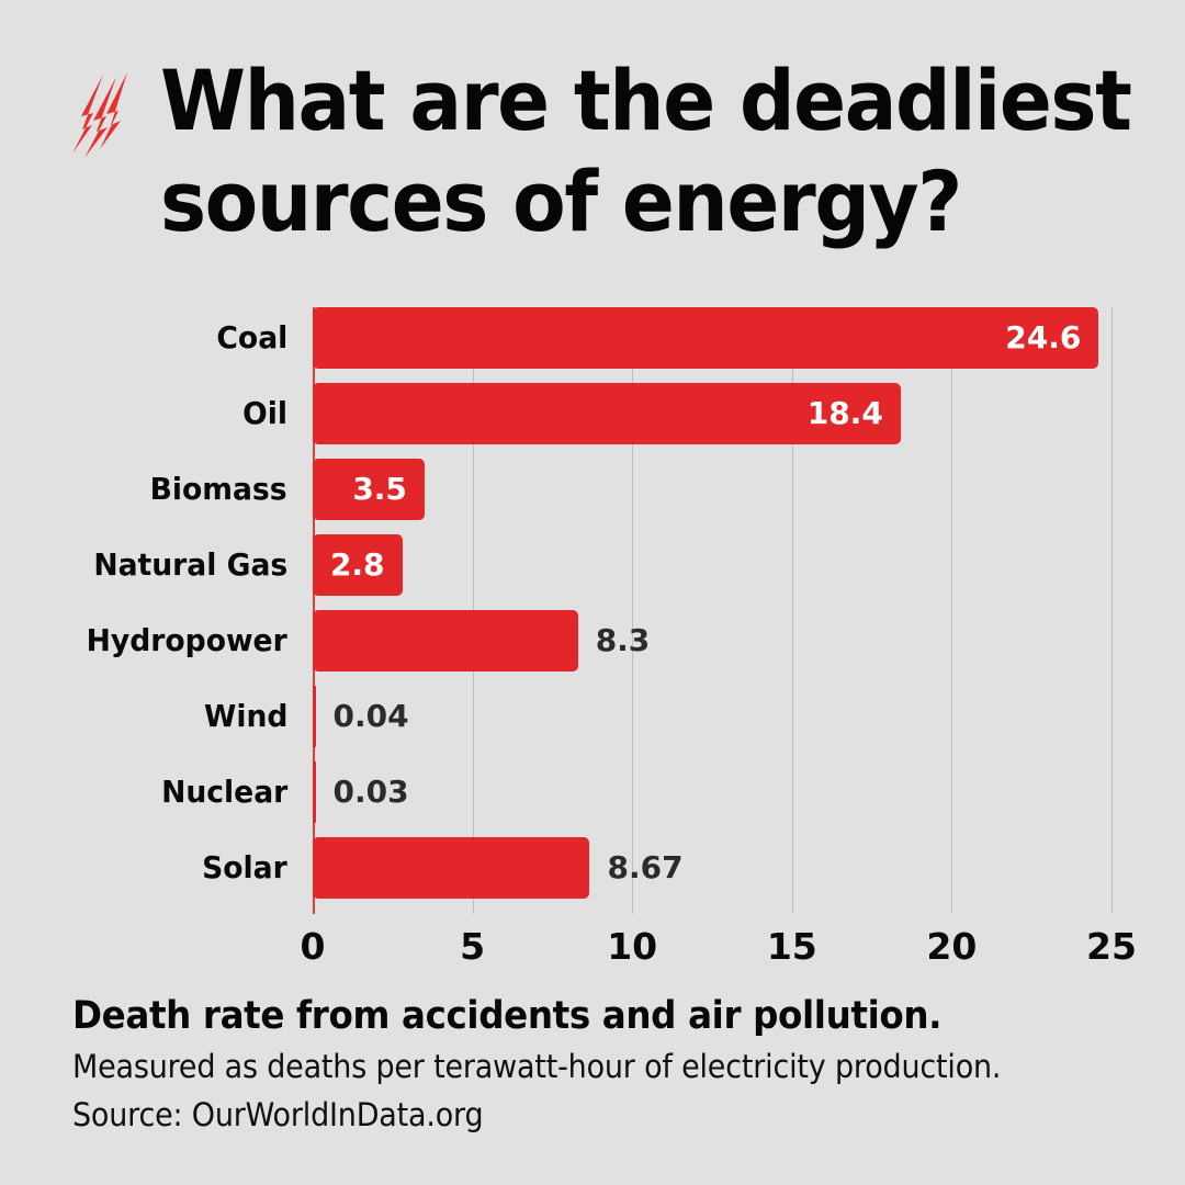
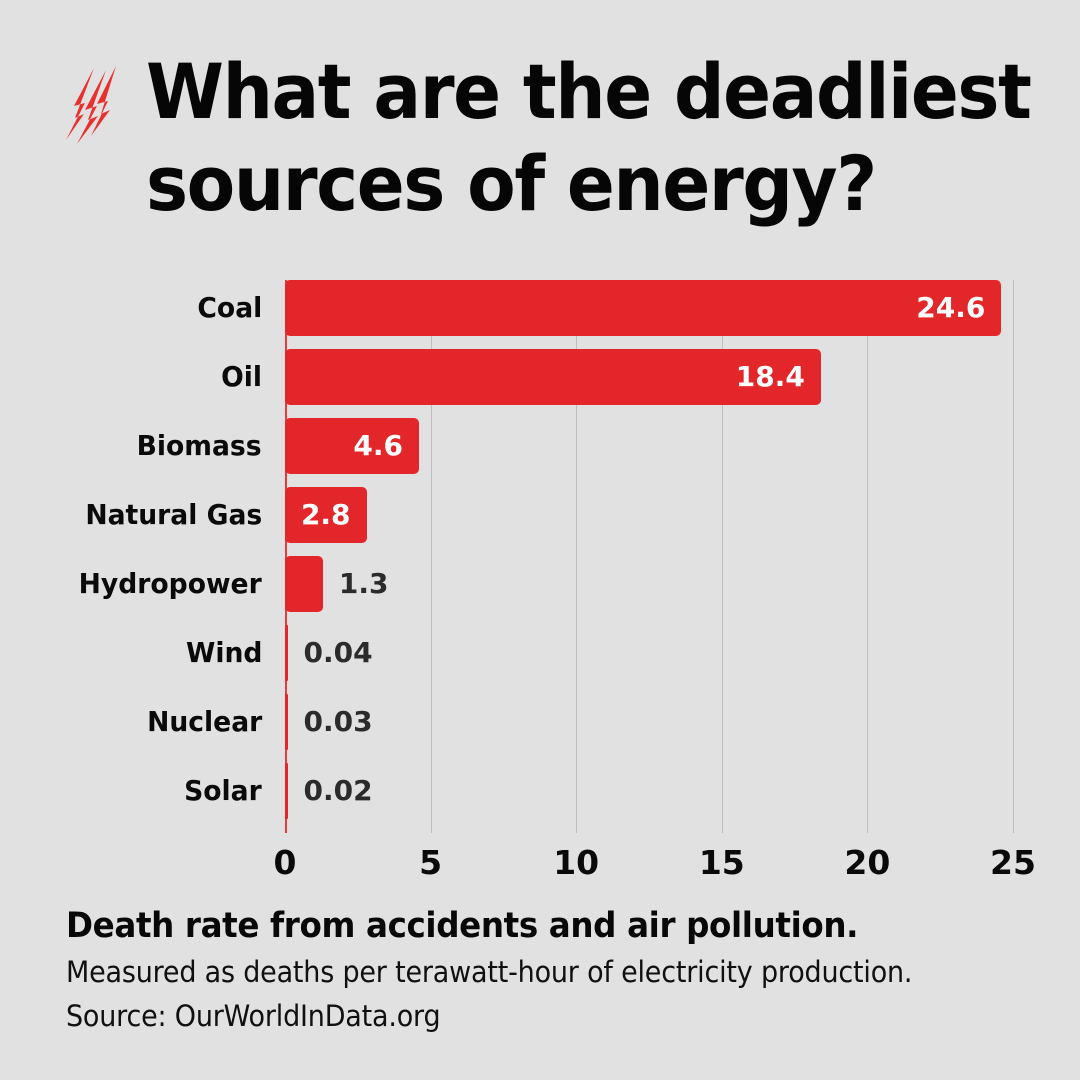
Biomass: 3.5 -> 4.6
Hydropower: 8.3 -> 1.3
Solar: 8.67 -> 0.02
